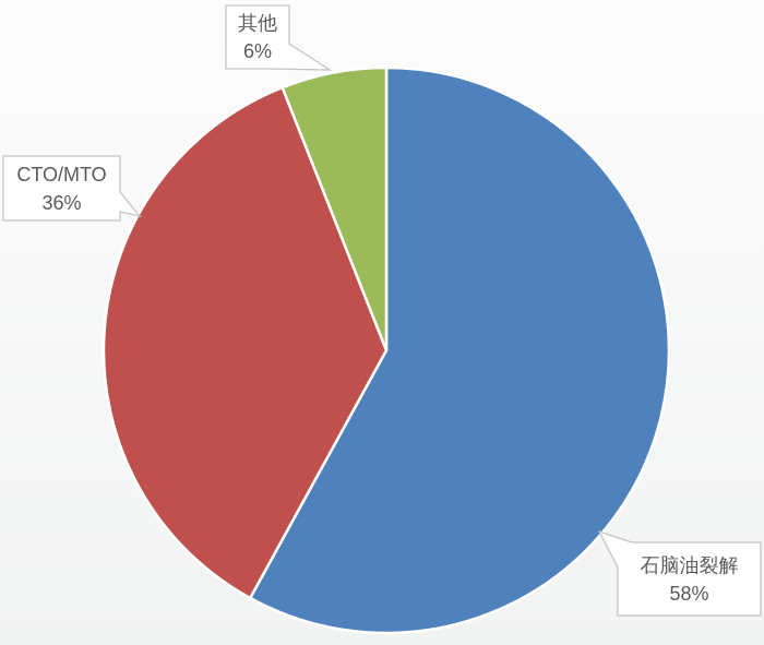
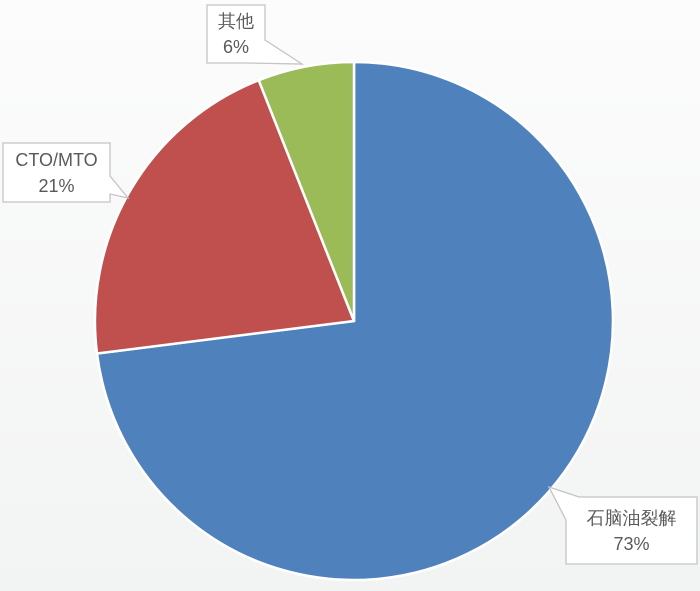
石脑油裂解: 58% -> 73%
CTO/MTO: 36% -> 21%
